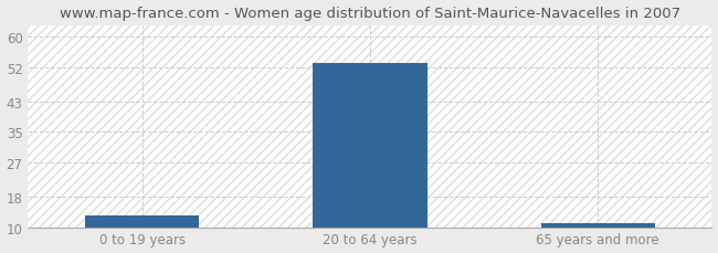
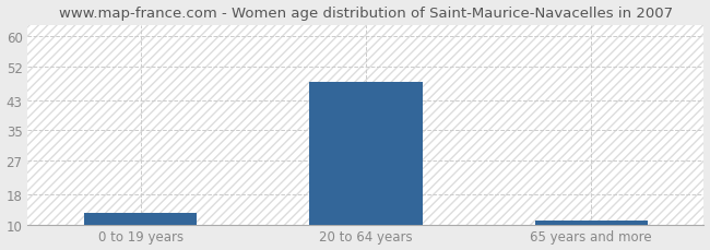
20 to 64 years: 53 -> 48
